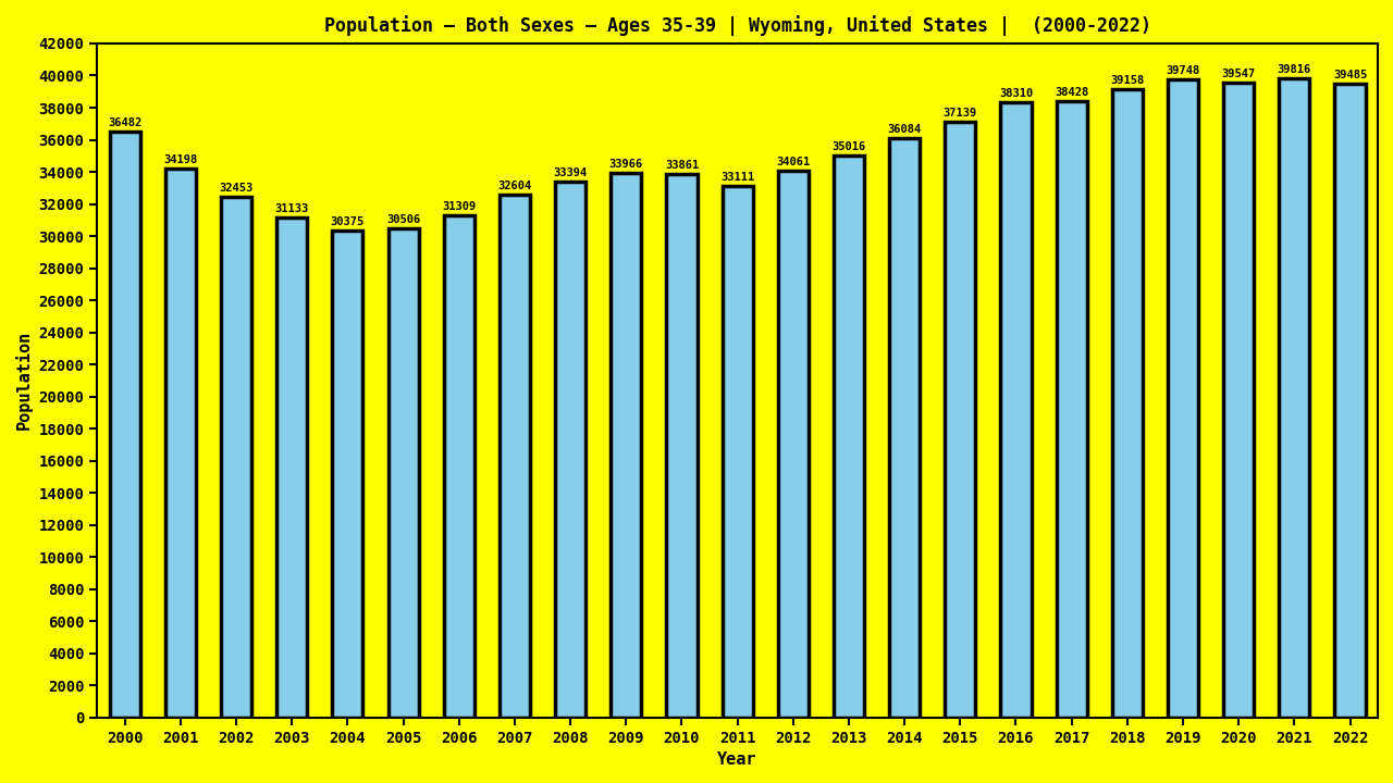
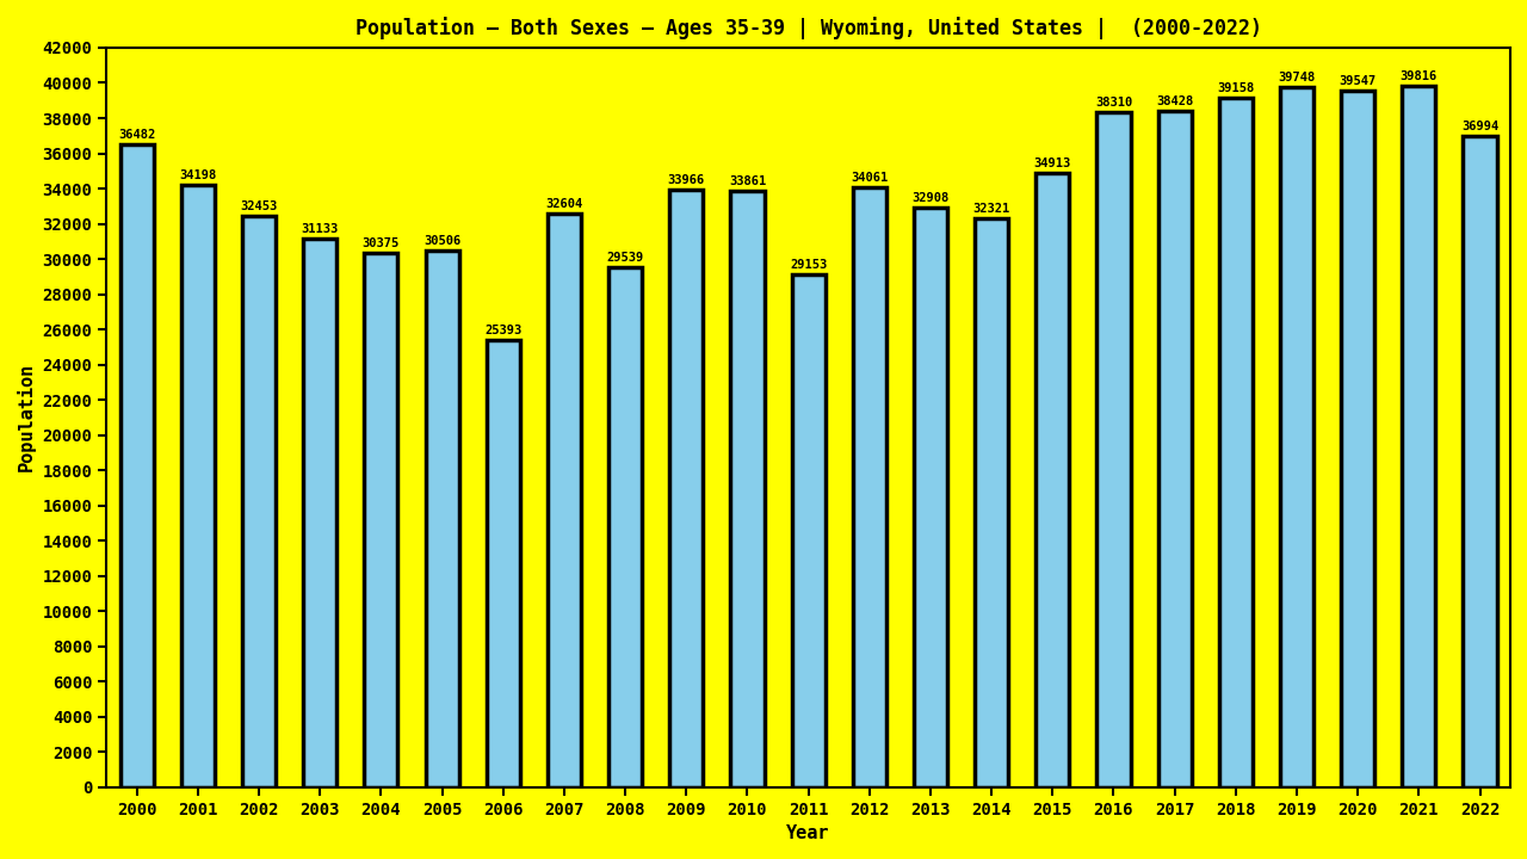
2006: 31309 -> 25393
2008: 33394 -> 29539
2011: 33111 -> 29153
2013: 35016 -> 32908
2014: 36084 -> 32321
2015: 37139 -> 34913
2022: 39485 -> 36994
